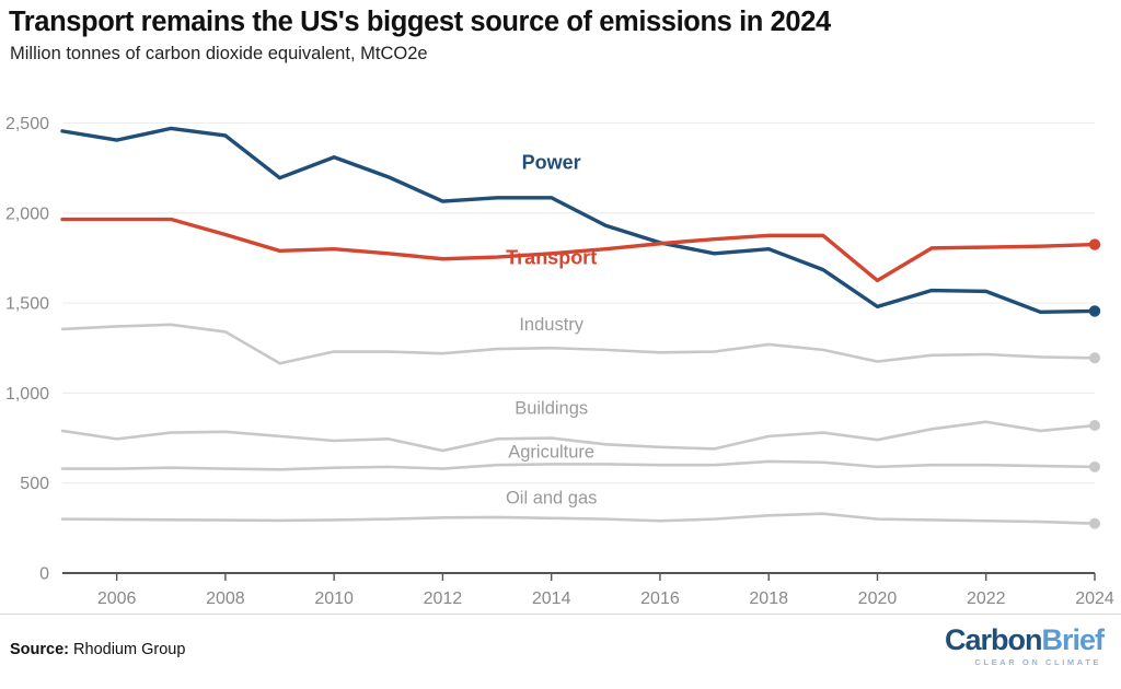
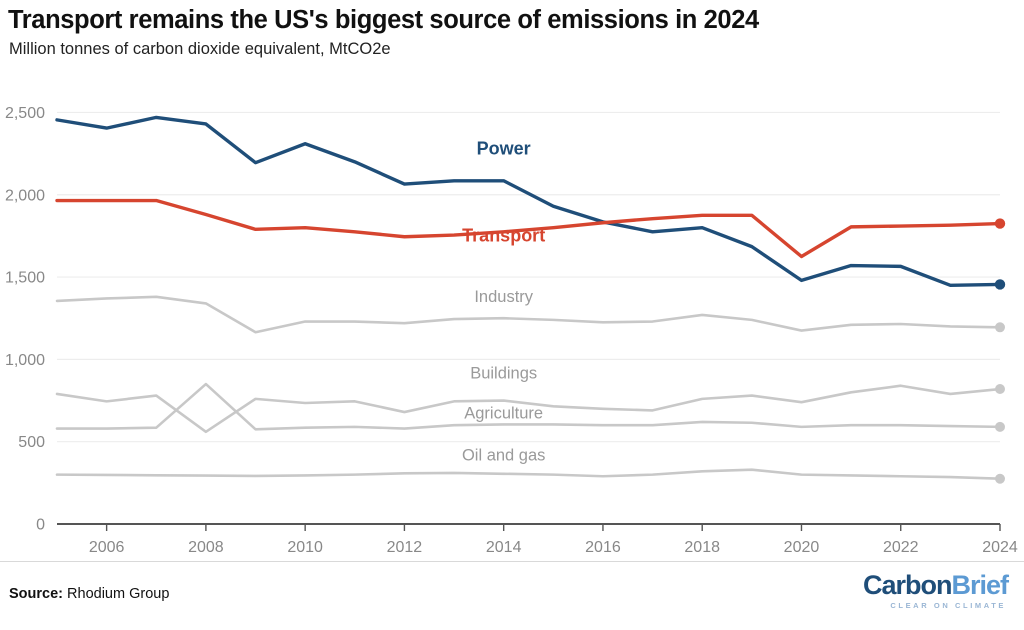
Buildings/2008: 780 -> 560
Agriculture/2008: 580 -> 850
